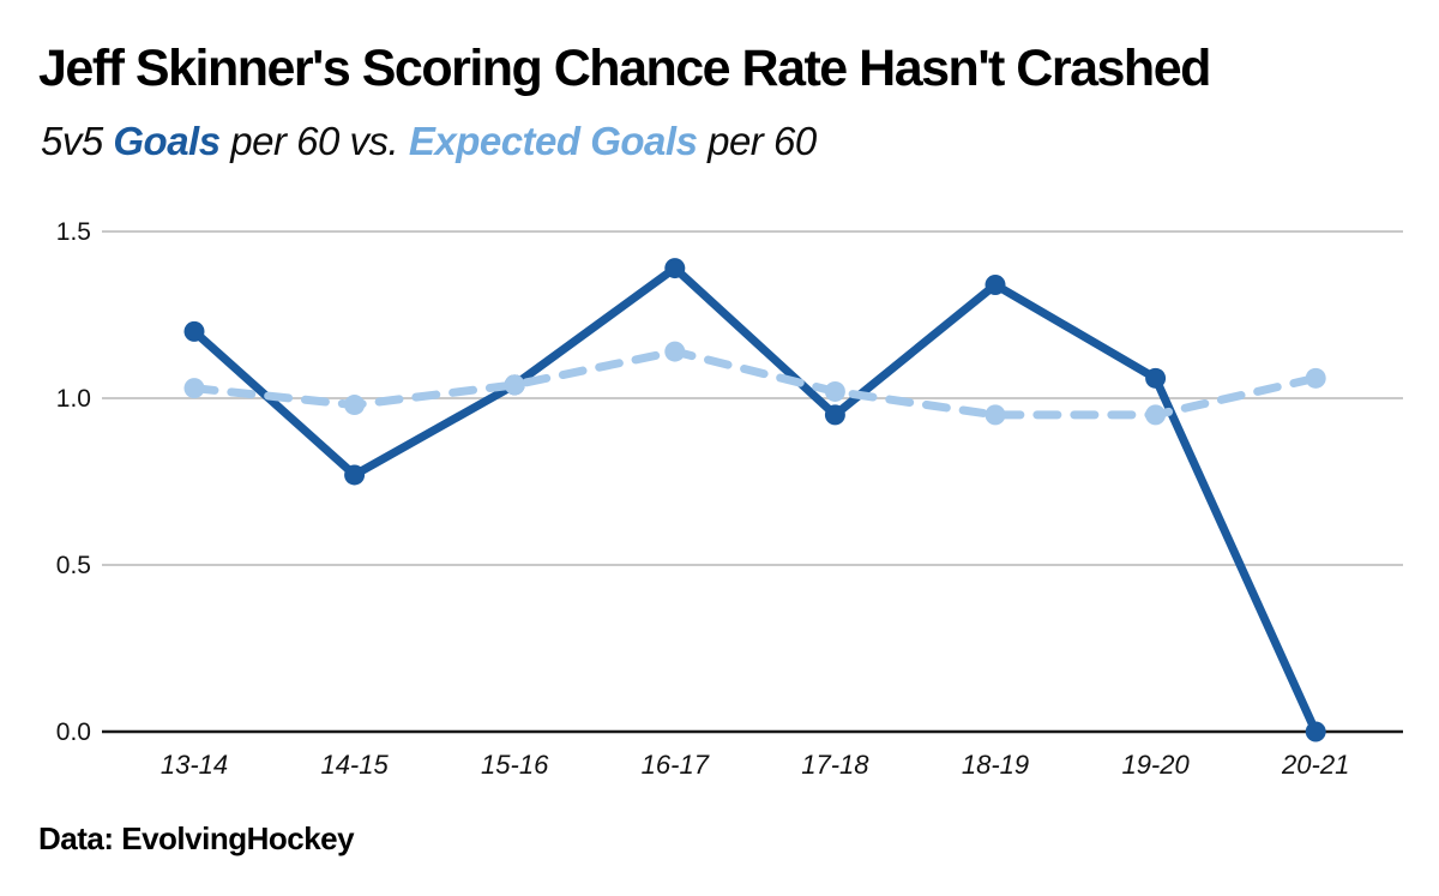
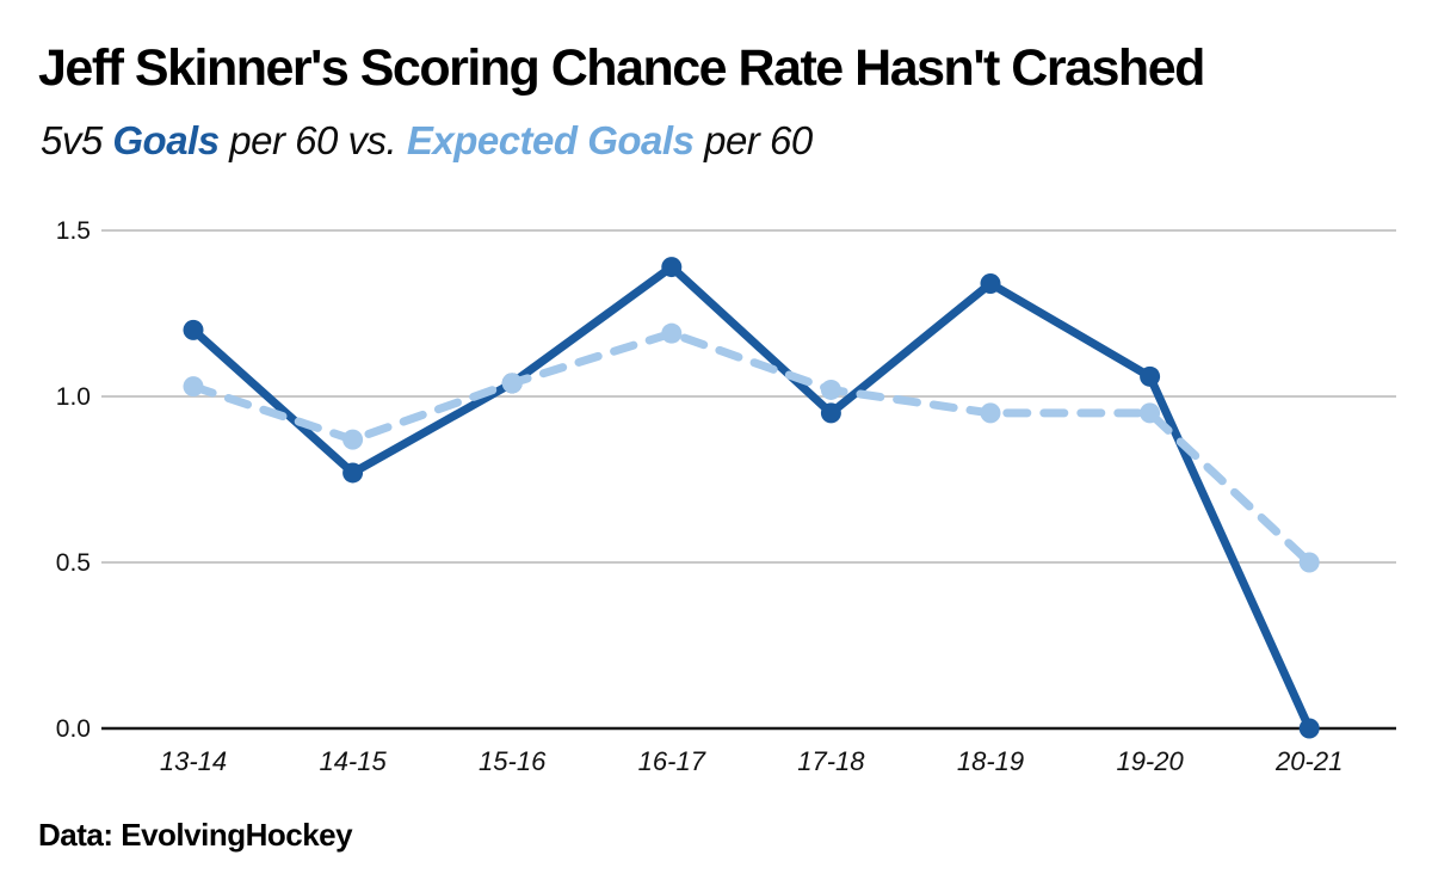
Expected Goals per 60/14-15: 0.98 -> 0.87
Expected Goals per 60/16-17: 1.14 -> 1.19
Expected Goals per 60/20-21: 1.06 -> 0.50
